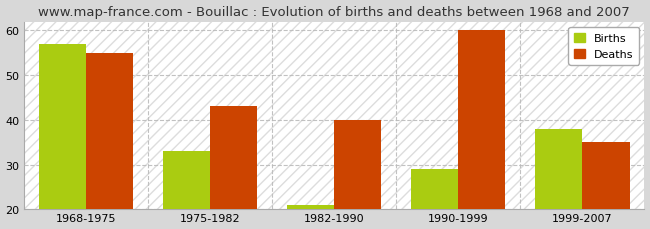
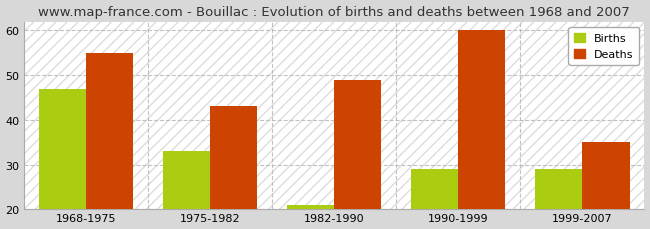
Births/1968-1975: 57 -> 47
Deaths/1982-1990: 40 -> 49
Births/1999-2007: 38 -> 29
